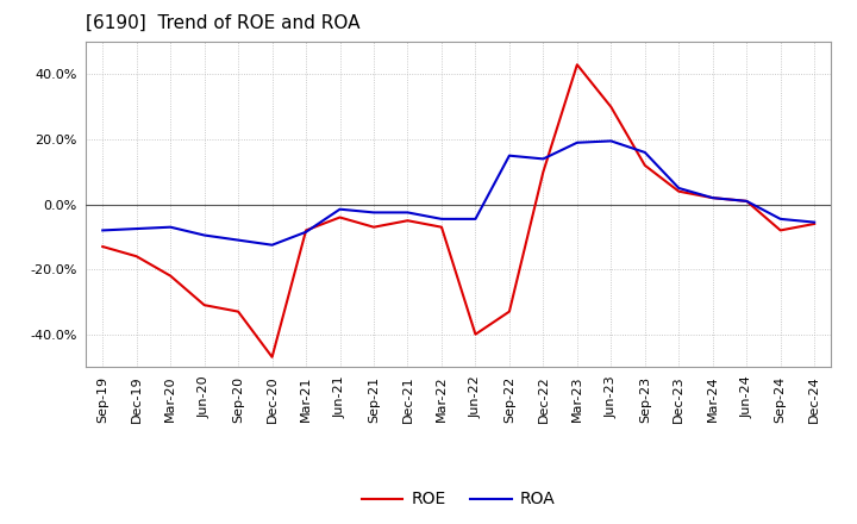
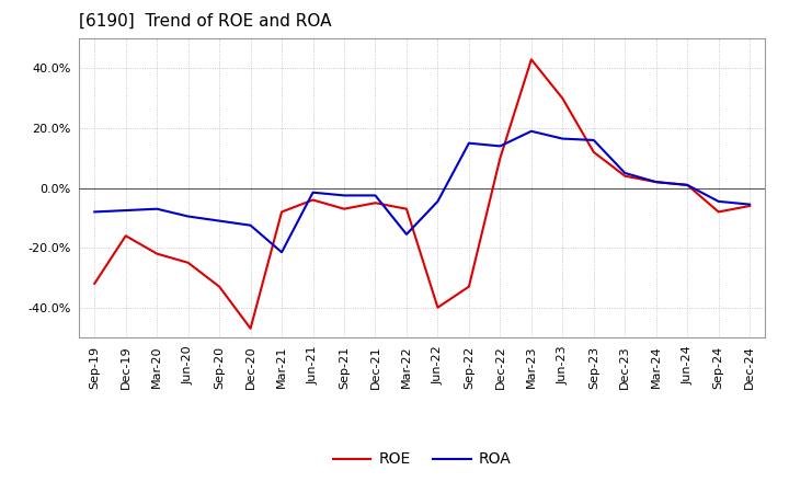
ROE/Sep-19: -13% -> -32%
ROE/Jun-20: -31% -> -25%
ROA/Mar-21: -8.5% -> -21.5%
ROA/Mar-22: -4.5% -> -15.5%
ROA/Jun-23: 19.5% -> 16.5%
